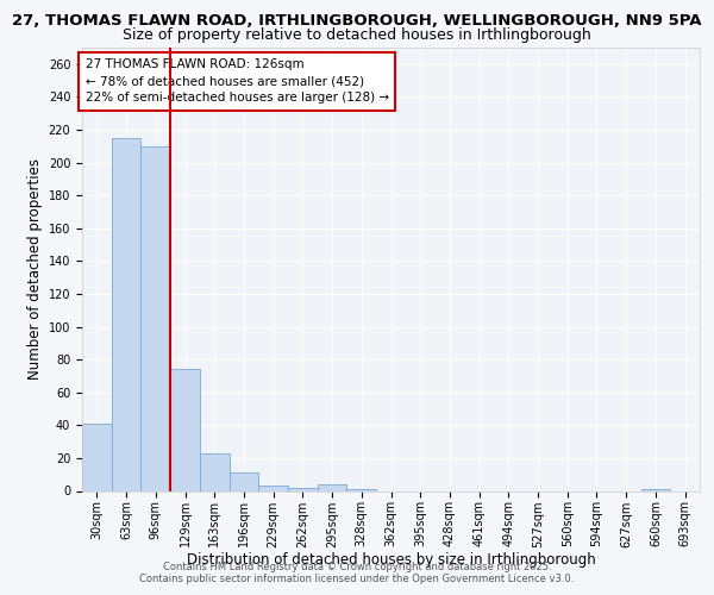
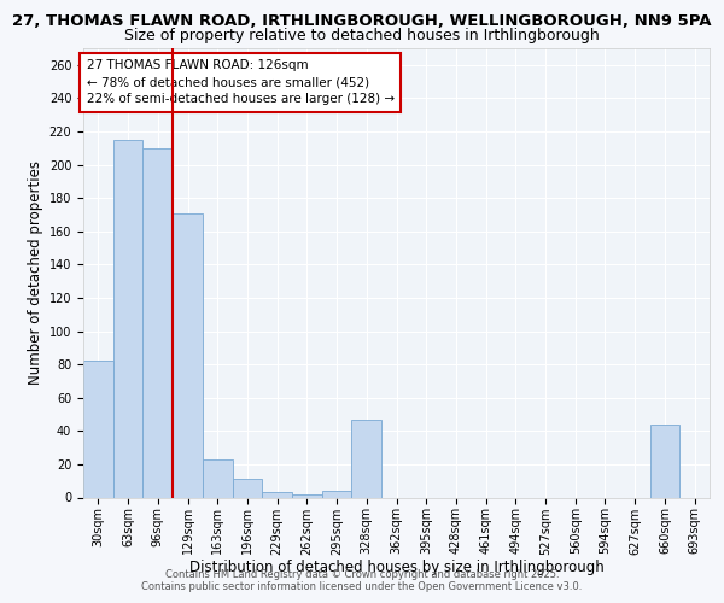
30sqm: 41 -> 82
129sqm: 74 -> 171
328sqm: 1 -> 47
660sqm: 1 -> 44
